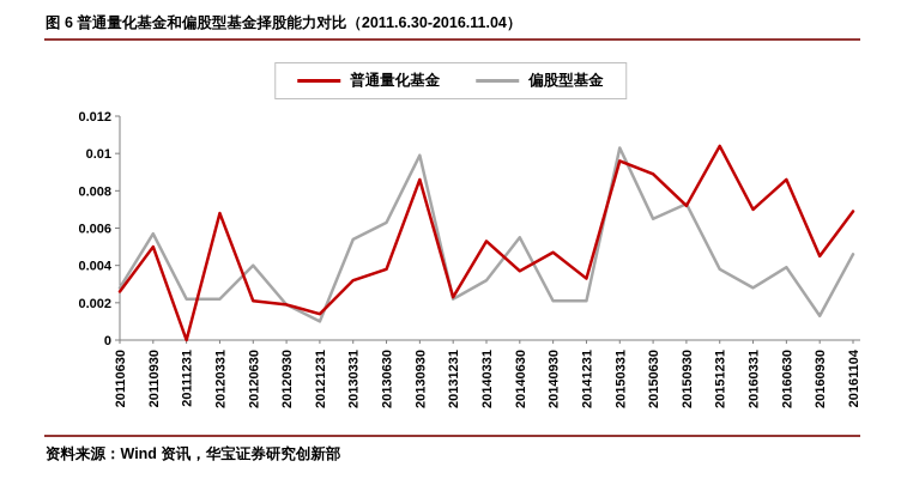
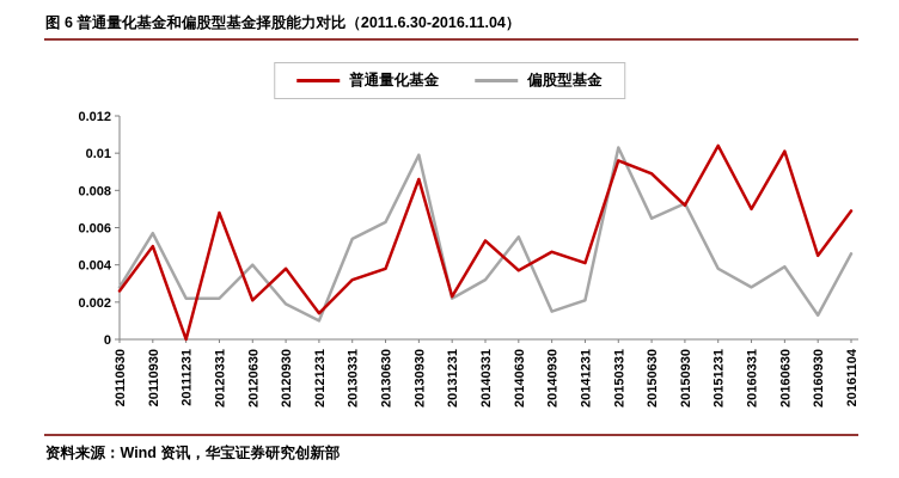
普通量化基金/20120930: 0.0019 -> 0.0038
偏股型基金/20140930: 0.0021 -> 0.0015
普通量化基金/20141231: 0.0033 -> 0.0041
普通量化基金/20160630: 0.0086 -> 0.0101
